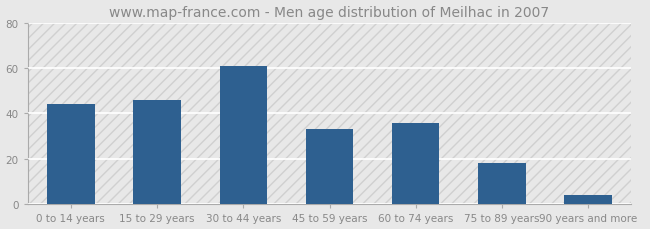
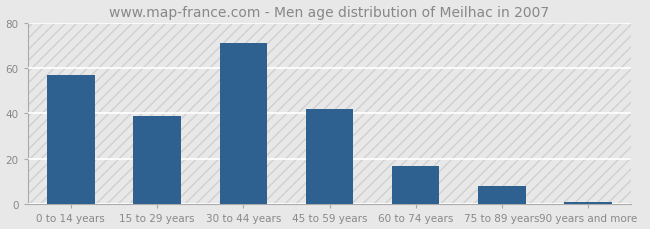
0 to 14 years: 44 -> 57
15 to 29 years: 46 -> 39
30 to 44 years: 61 -> 71
45 to 59 years: 33 -> 42
60 to 74 years: 36 -> 17
75 to 89 years: 18 -> 8
90 years and more: 4 -> 1
